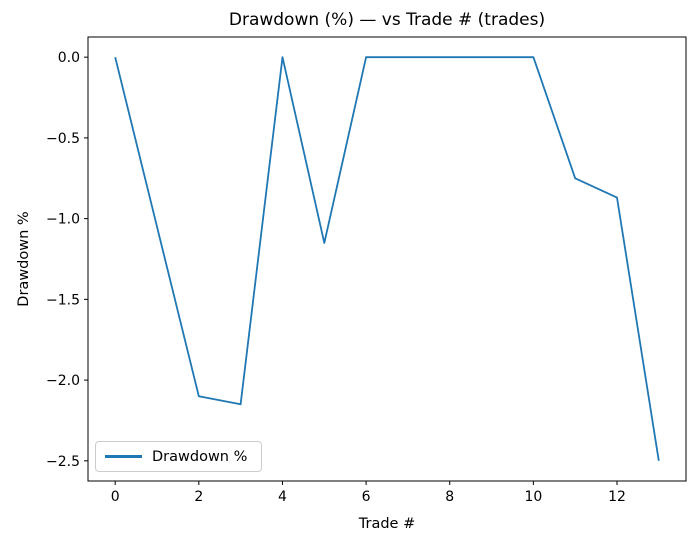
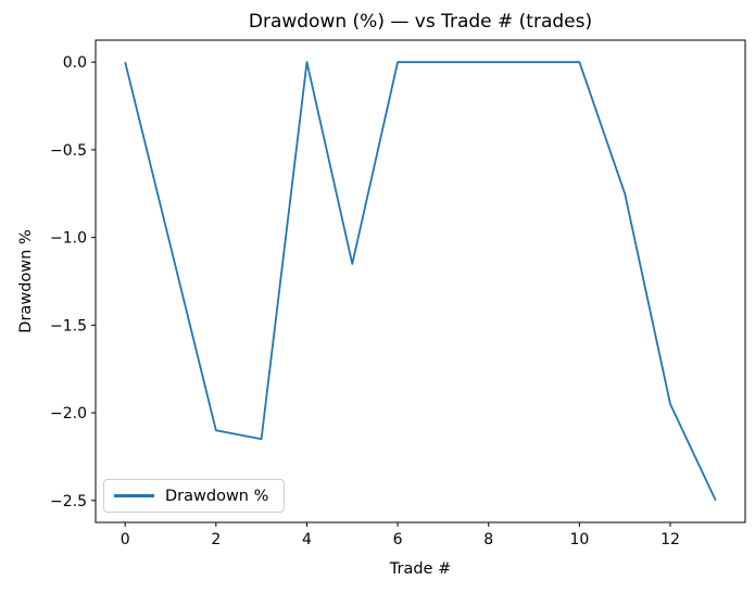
12: -0.87 -> -1.95
